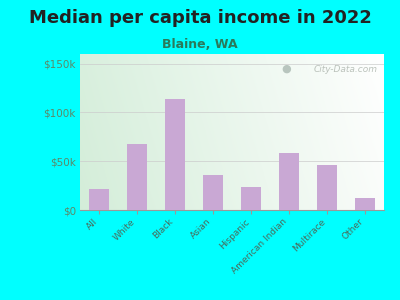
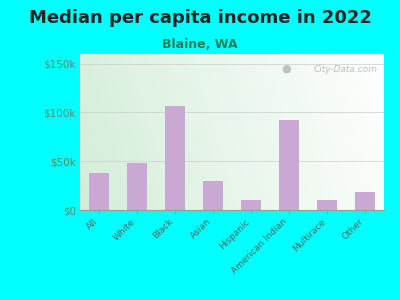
All: $22k -> $38k
White: $68k -> $48k
Black: $114k -> $107k
Asian: $36k -> $30k
Hispanic: $24k -> $10k
American Indian: $58k -> $92k
Multirace: $46k -> $10k
Other: $12k -> $18k
